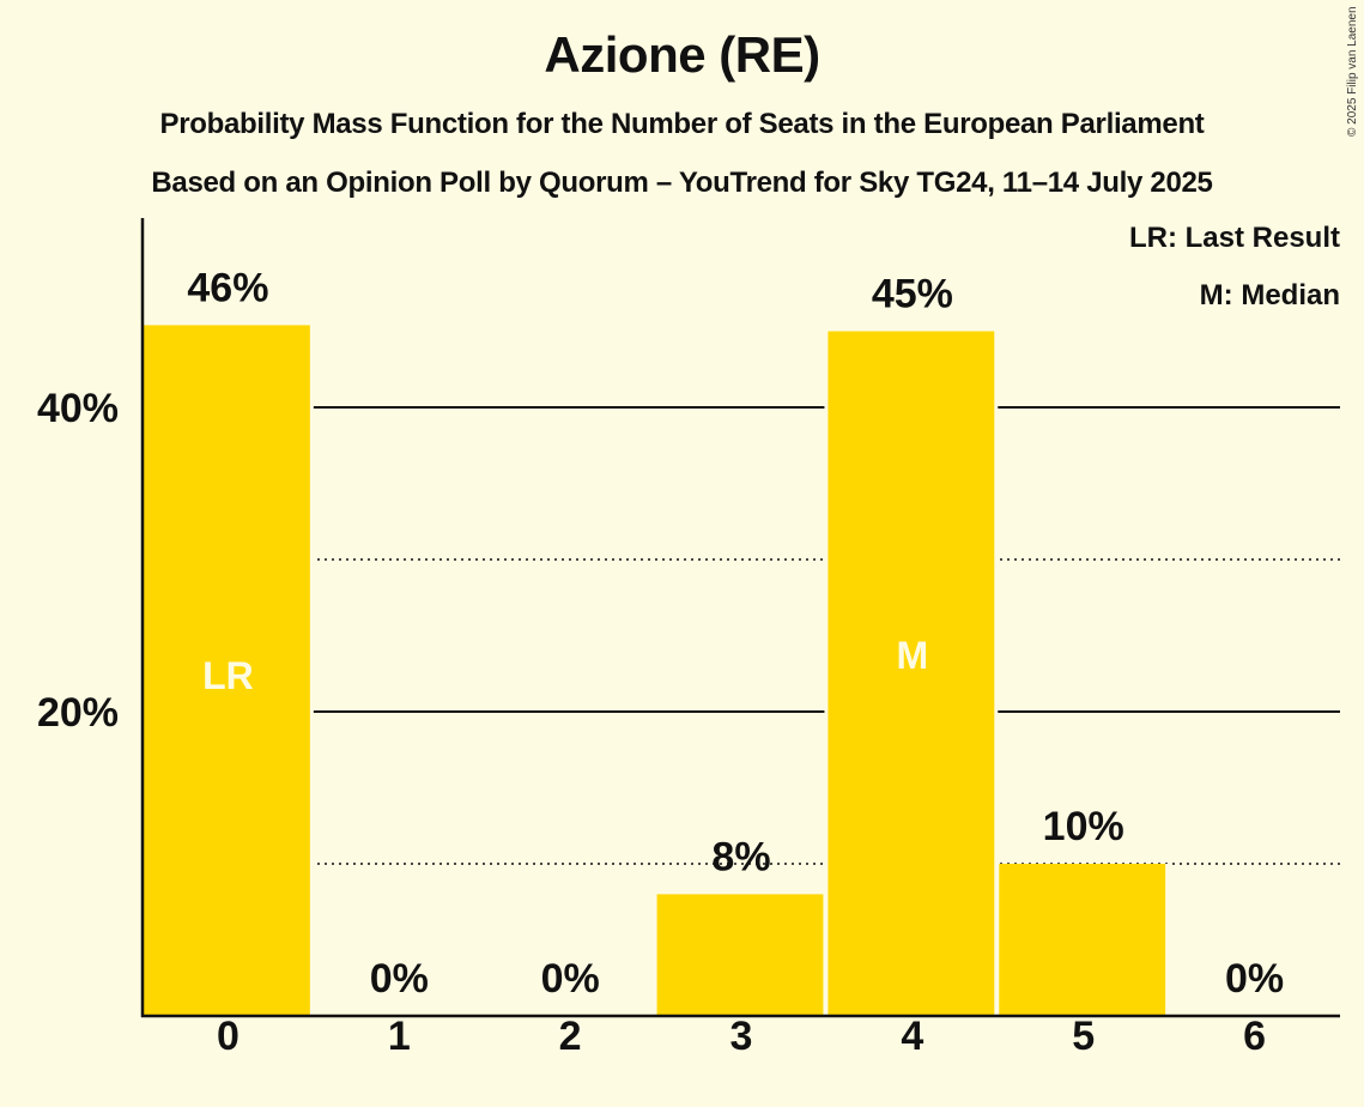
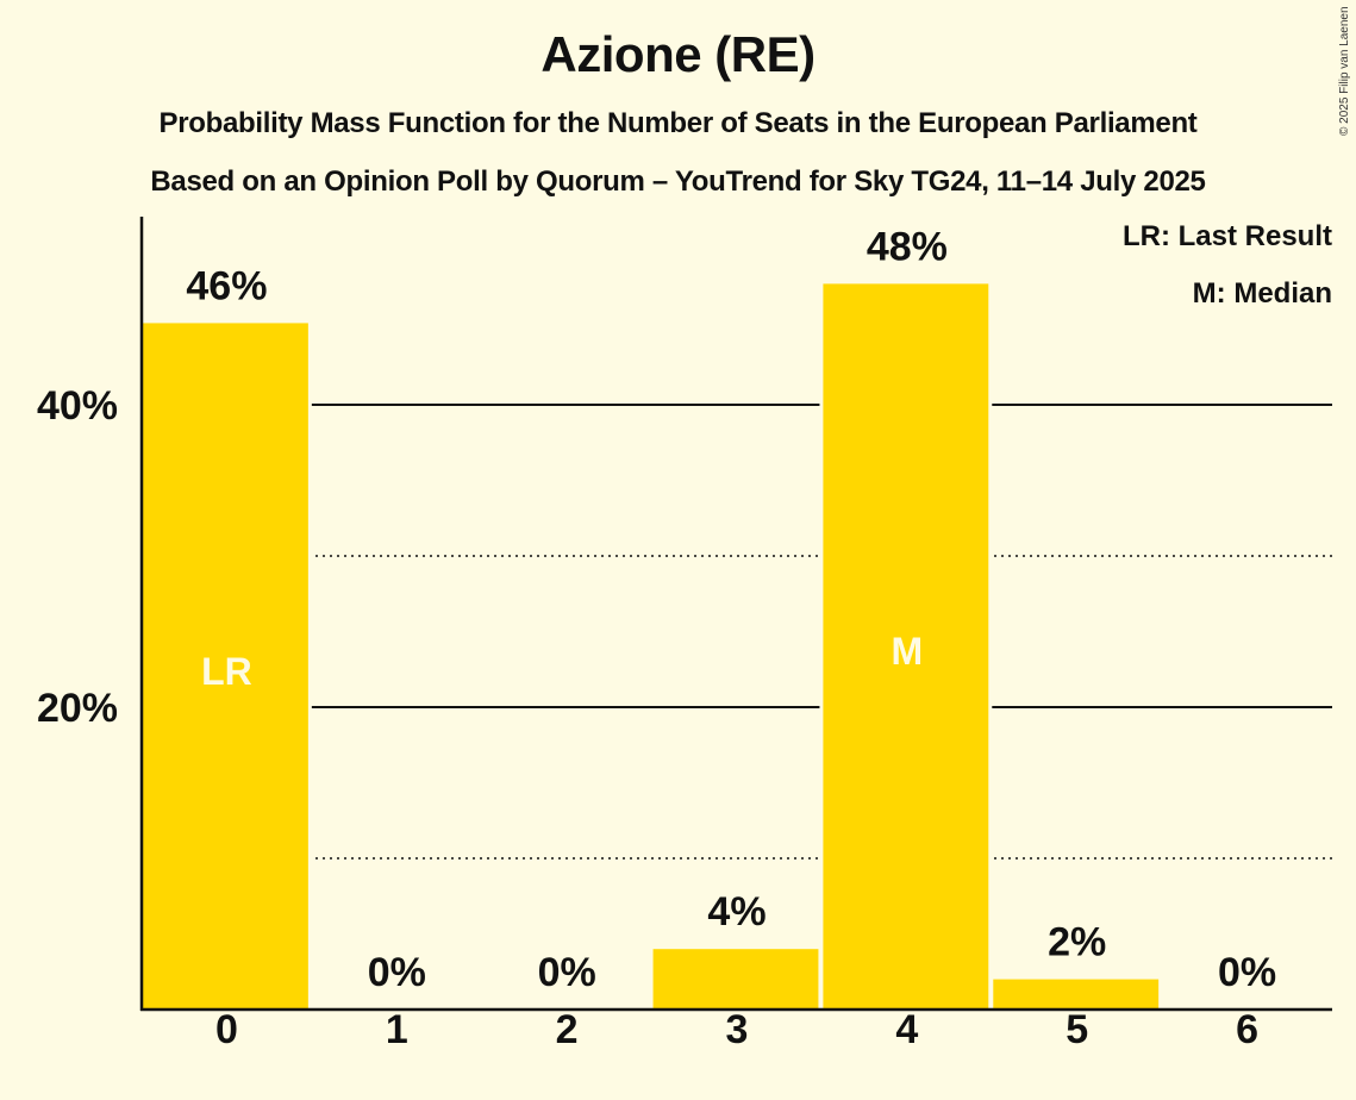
3: 8% -> 4%
4: 45% -> 48%
5: 10% -> 2%
